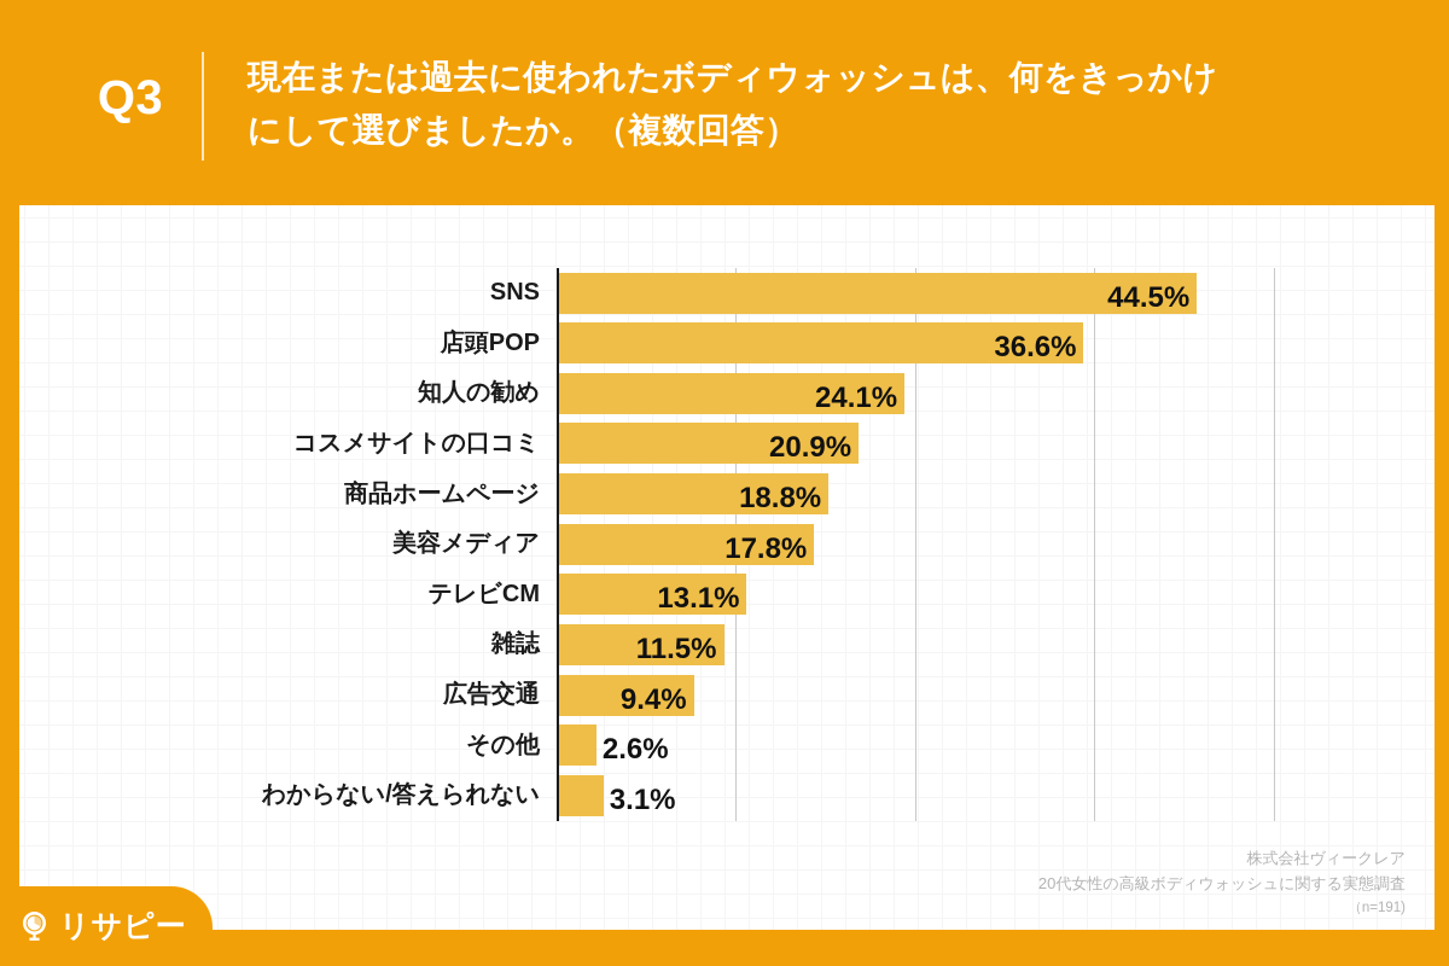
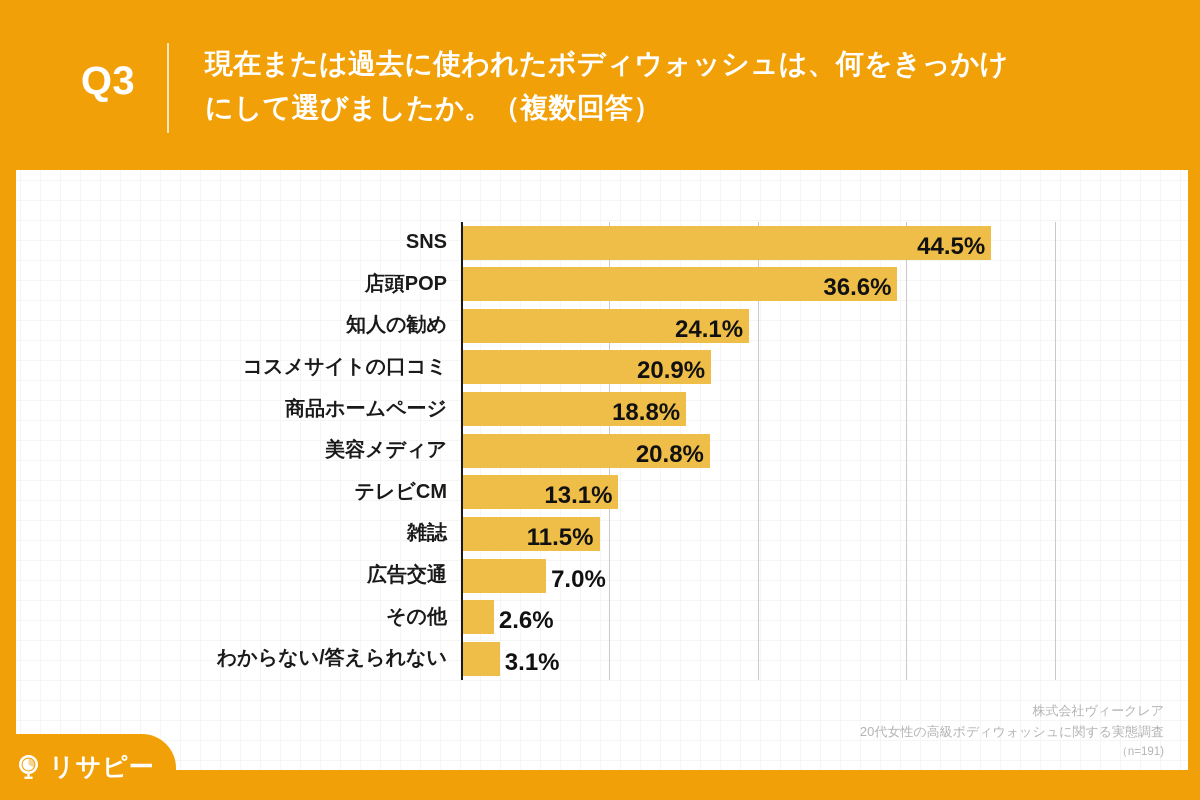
美容メディア: 17.8% -> 20.8%
広告交通: 9.4% -> 7.0%
